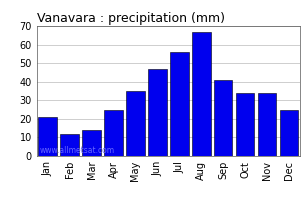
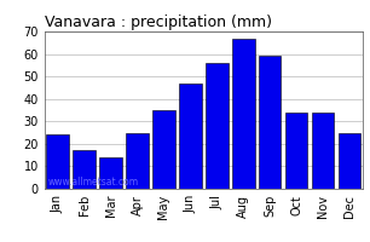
Jan: 21 -> 24
Feb: 12 -> 17
Sep: 41 -> 59
